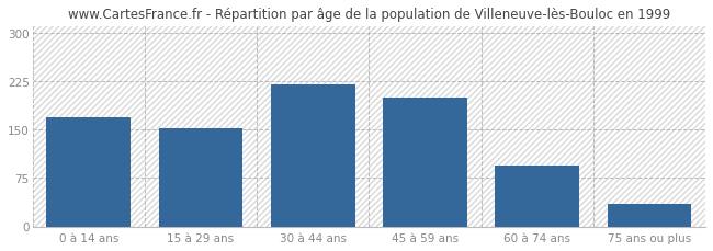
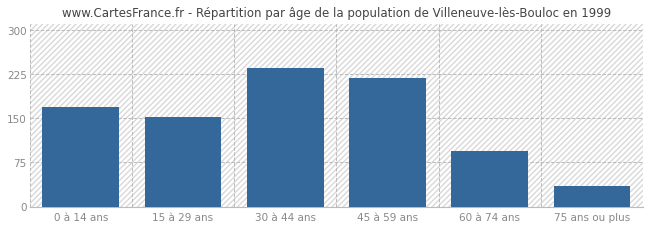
30 à 44 ans: 220 -> 235
45 à 59 ans: 200 -> 218
